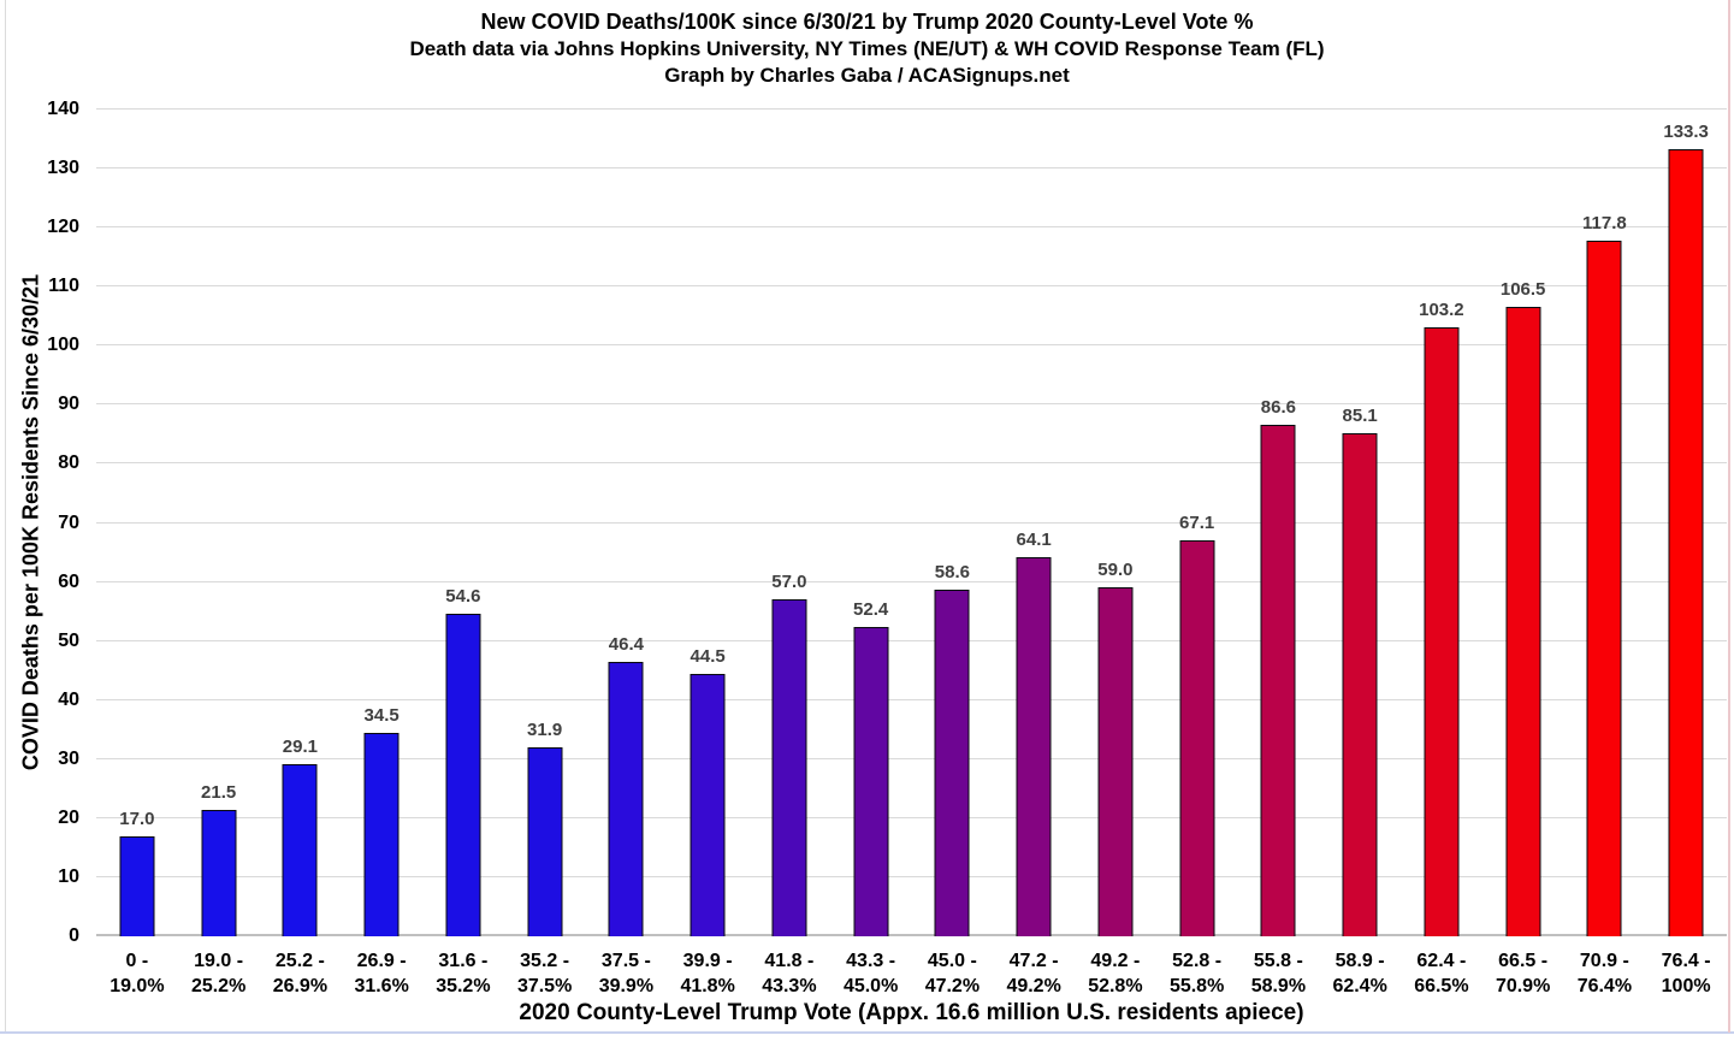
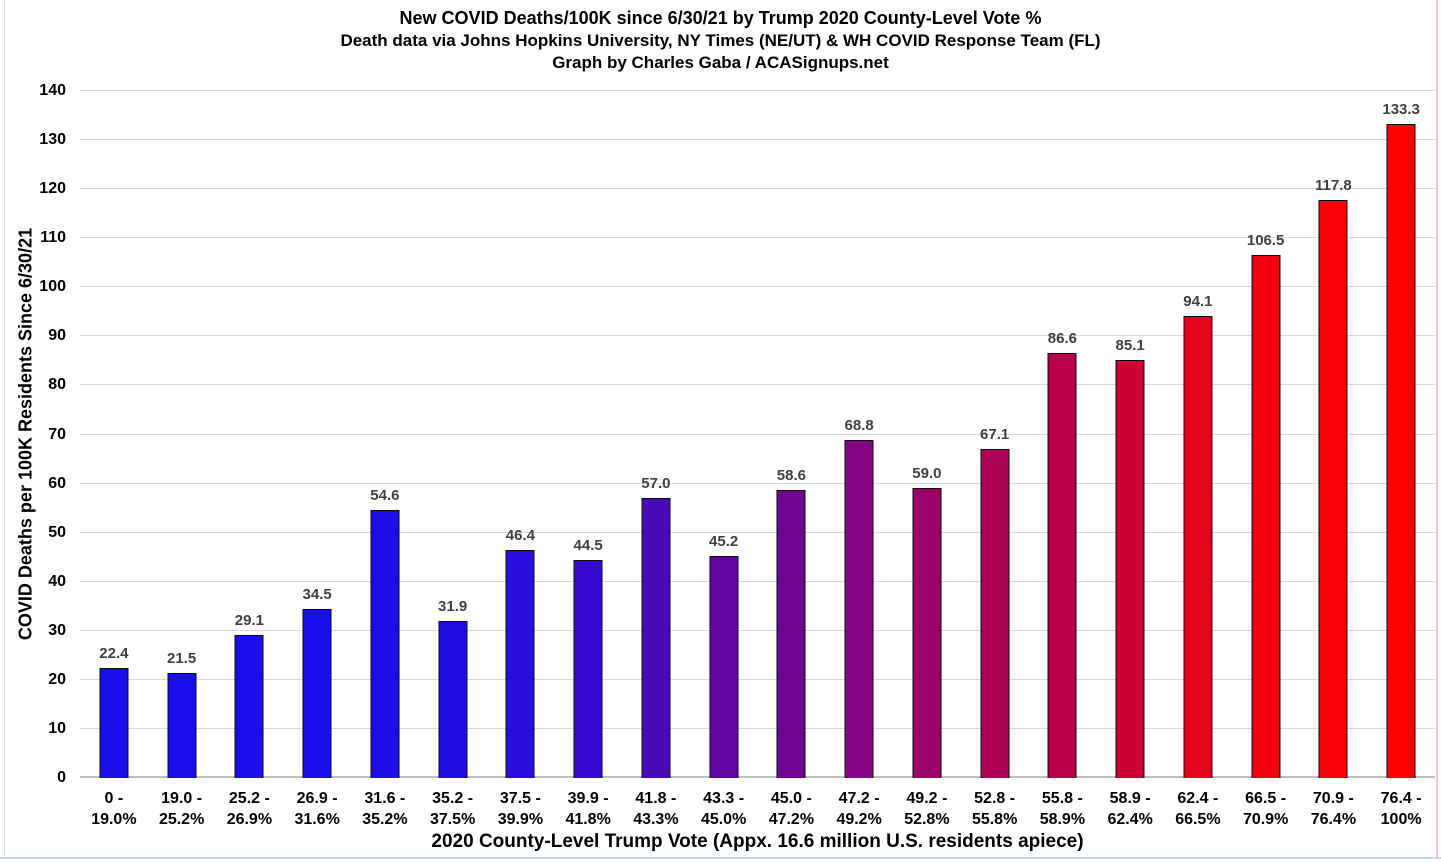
0 - 19.0%: 17.0 -> 22.4
43.3 - 45.0%: 52.4 -> 45.2
47.2 - 49.2%: 64.1 -> 68.8
62.4 - 66.5%: 103.2 -> 94.1
